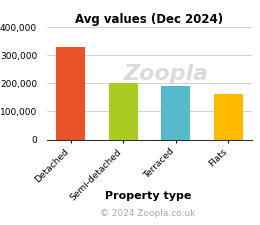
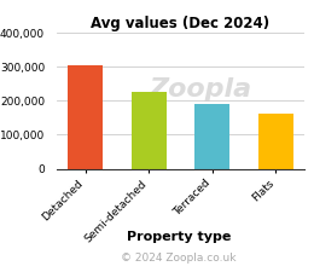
Detached: 330,000 -> 305,000
Semi-detached: 200,000 -> 225,000
